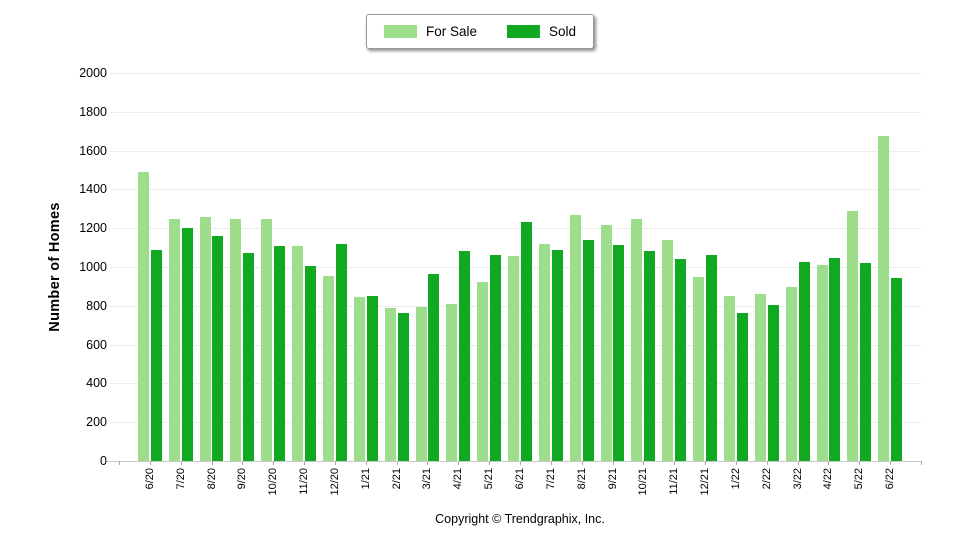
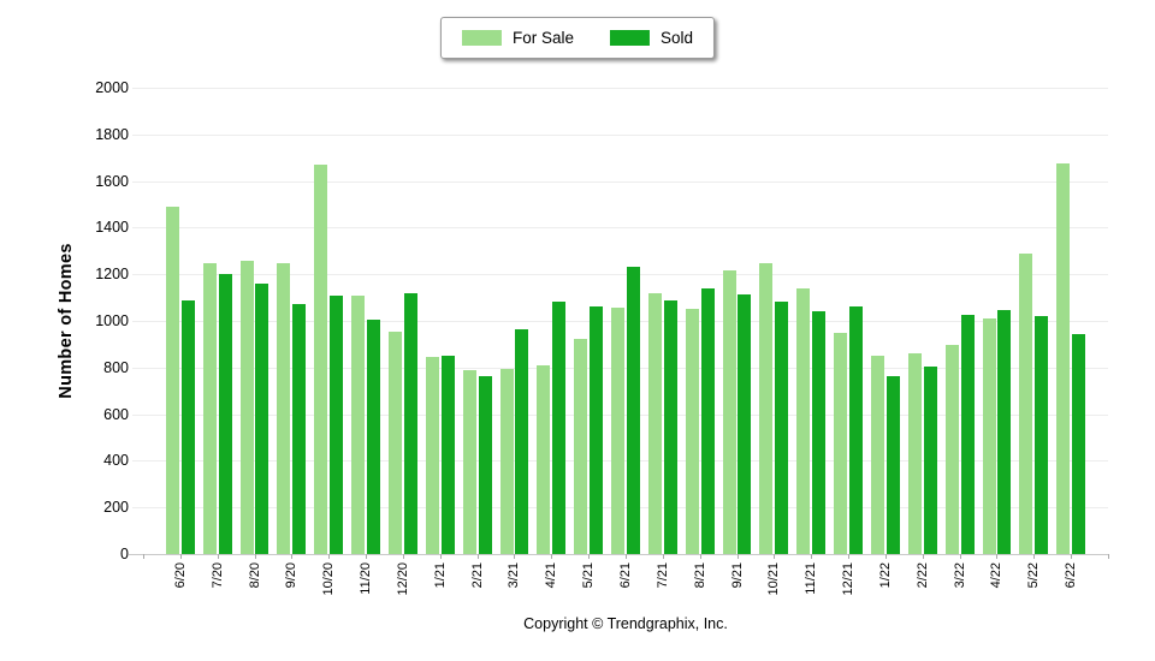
For Sale/10/20: 1240 -> 1670
For Sale/8/21: 1270 -> 1050
